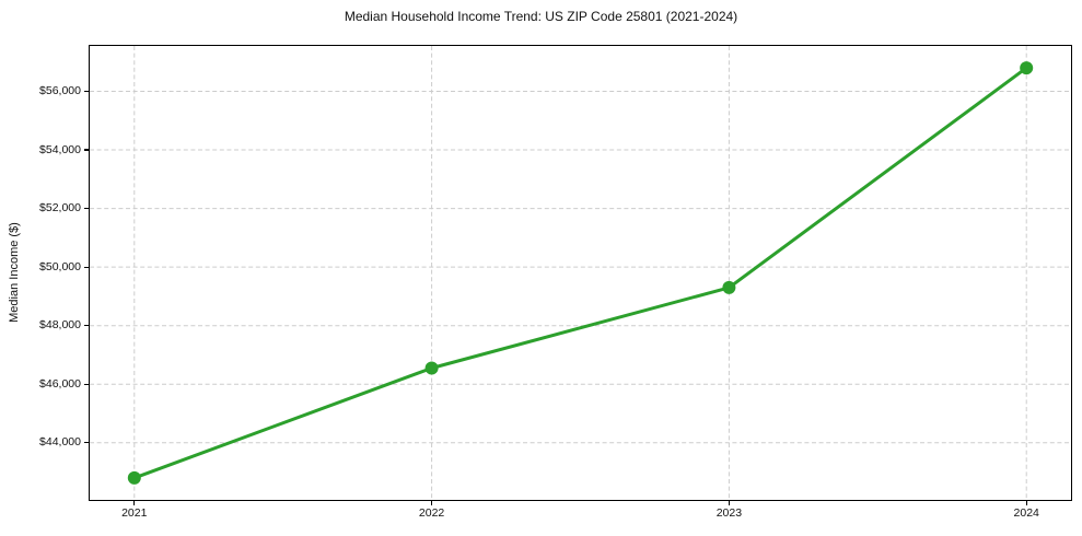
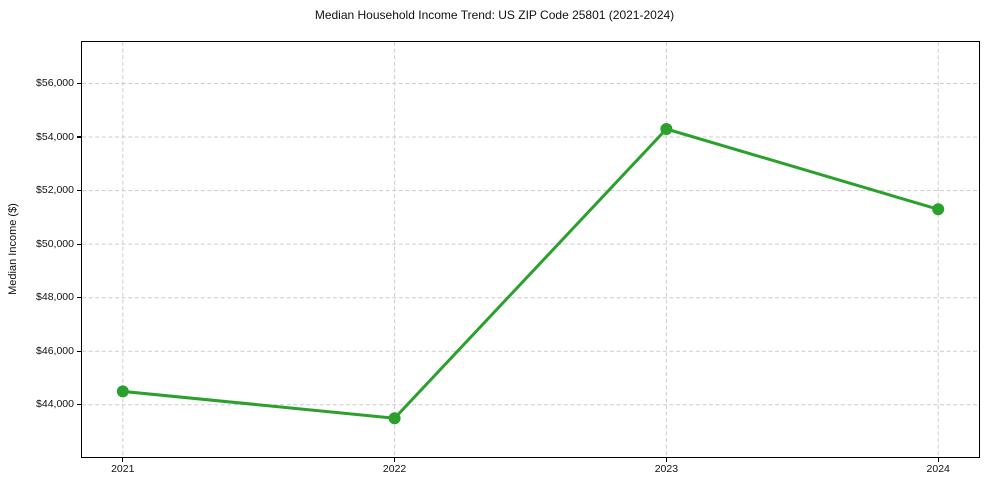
2021: $42800 -> $44500
2022: $46600 -> $43500
2023: $49300 -> $54300
2024: $56800 -> $51300
